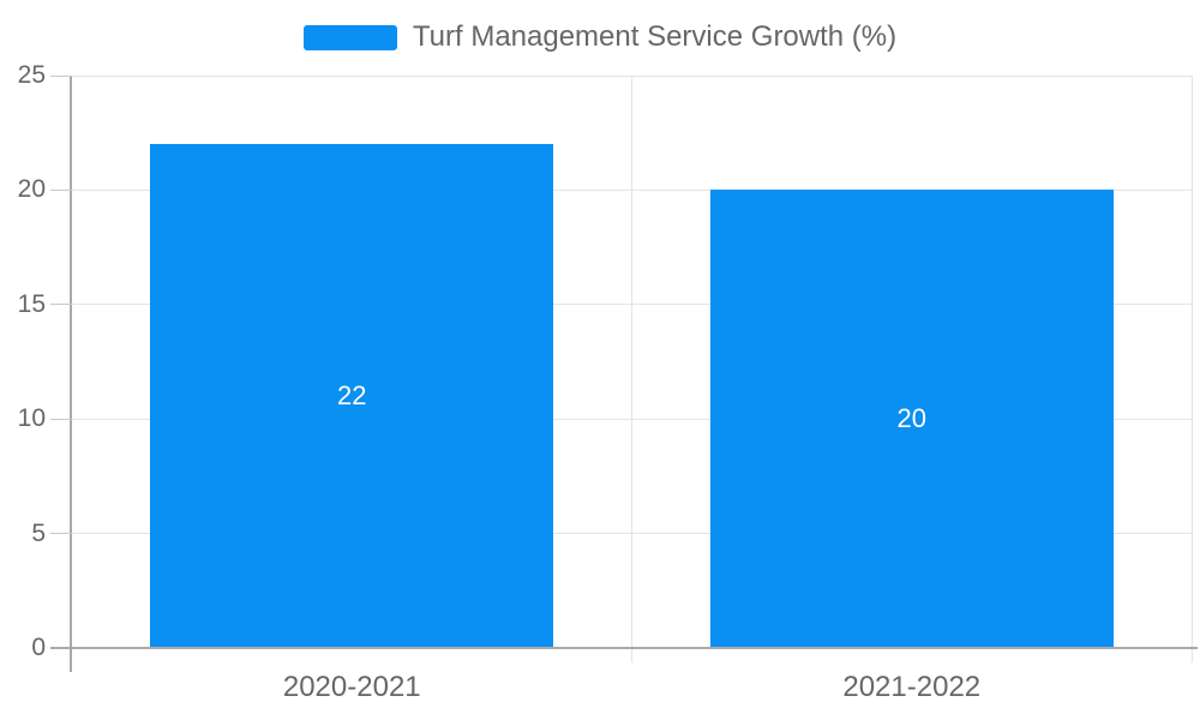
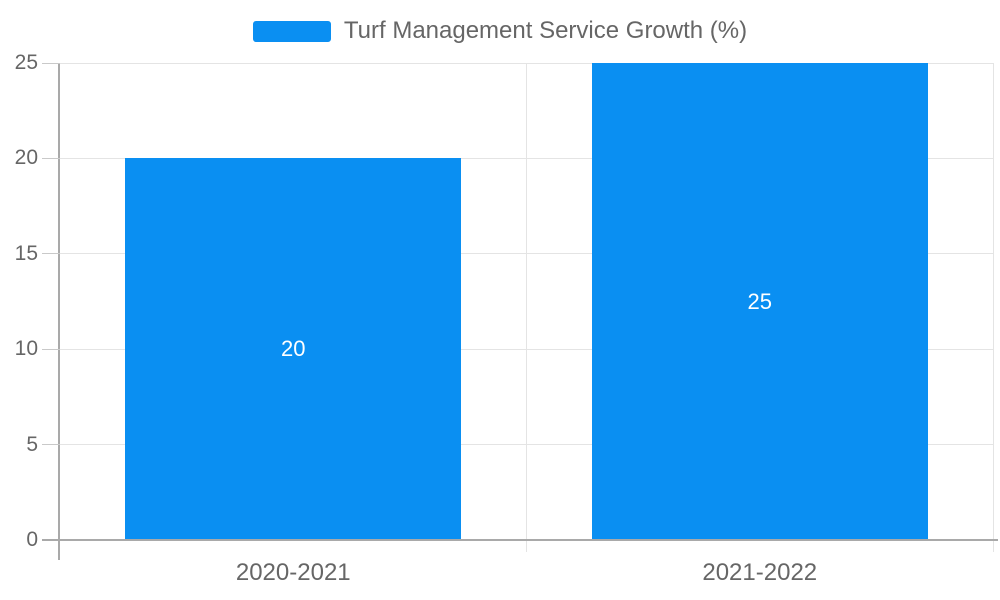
2020-2021: 22 -> 20
2021-2022: 20 -> 25
